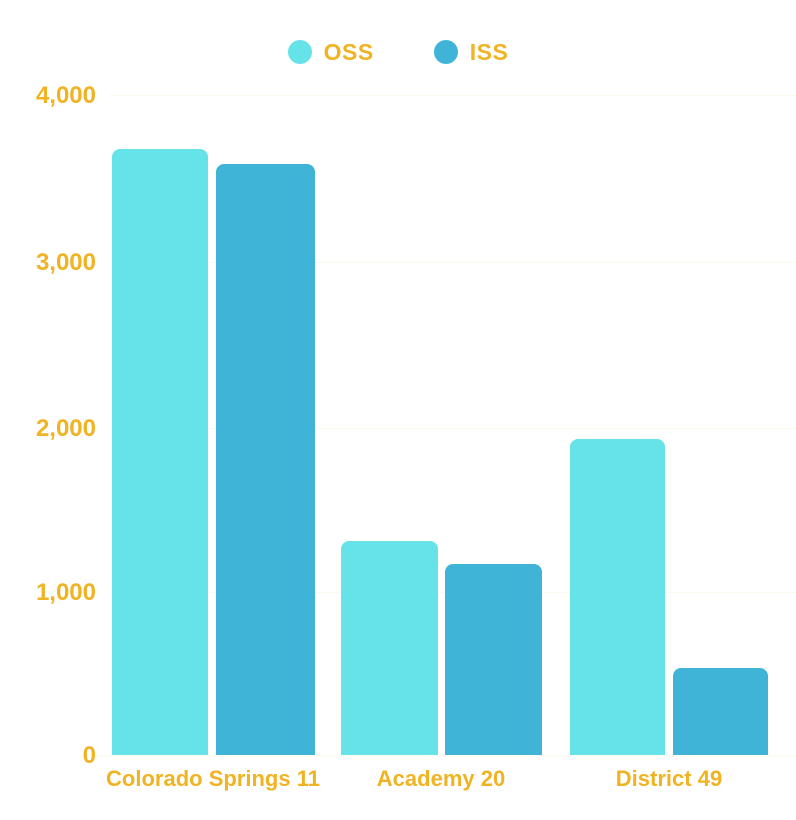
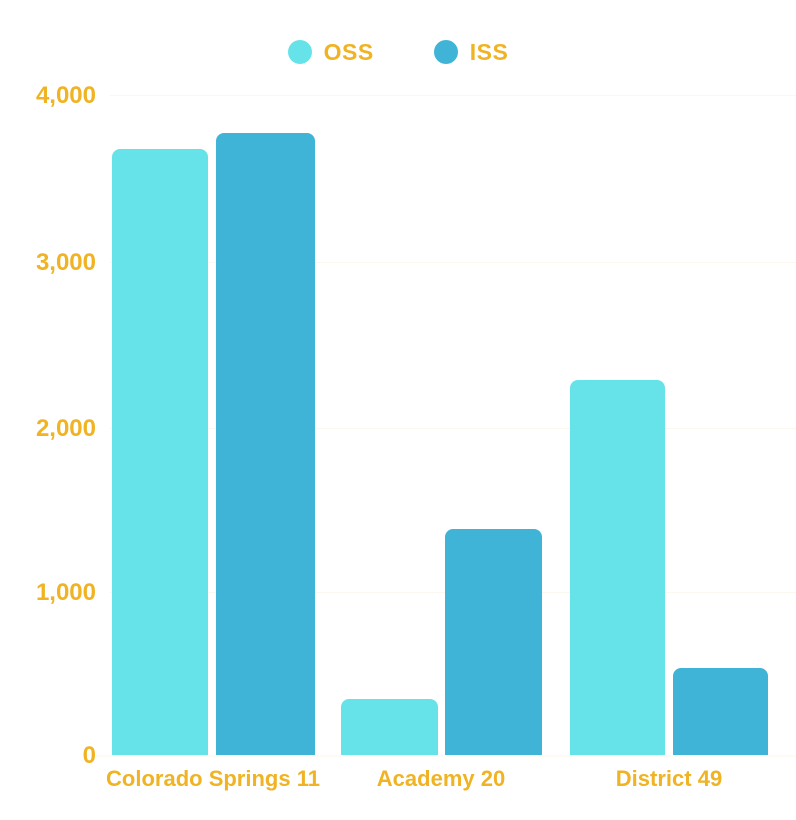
ISS/Colorado Springs 11: 3580 -> 3770
OSS/Academy 20: 1300 -> 340
ISS/Academy 20: 1160 -> 1370
OSS/District 49: 1920 -> 2270
